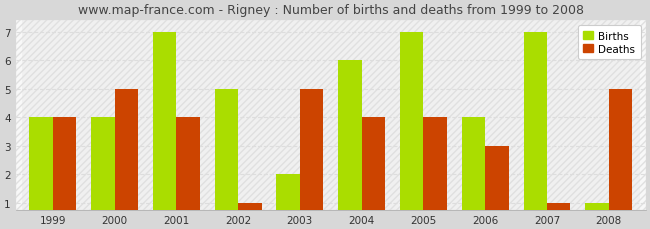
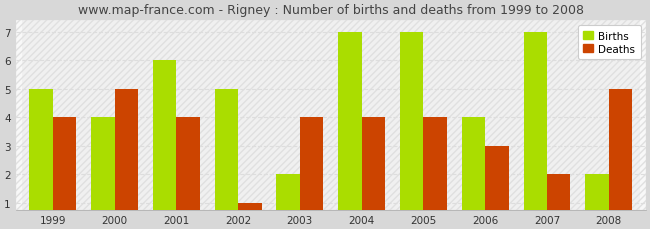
Births/1999: 4 -> 5
Births/2001: 7 -> 6
Deaths/2003: 5 -> 4
Births/2004: 6 -> 7
Deaths/2007: 1 -> 2
Births/2008: 1 -> 2
